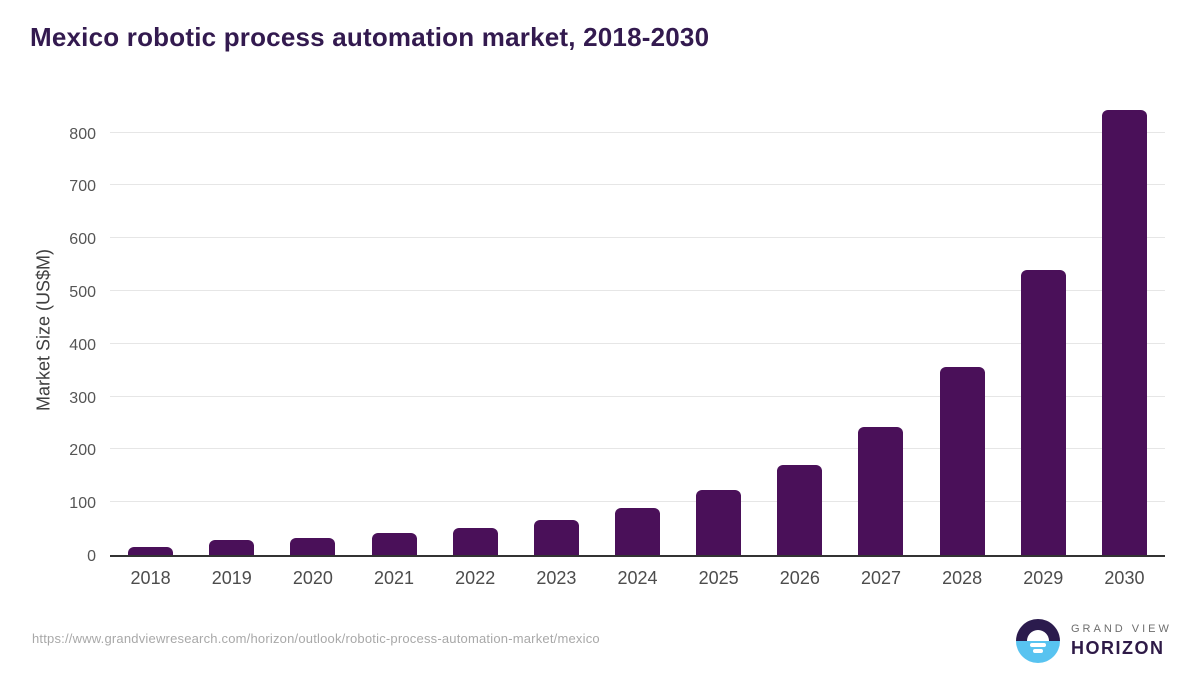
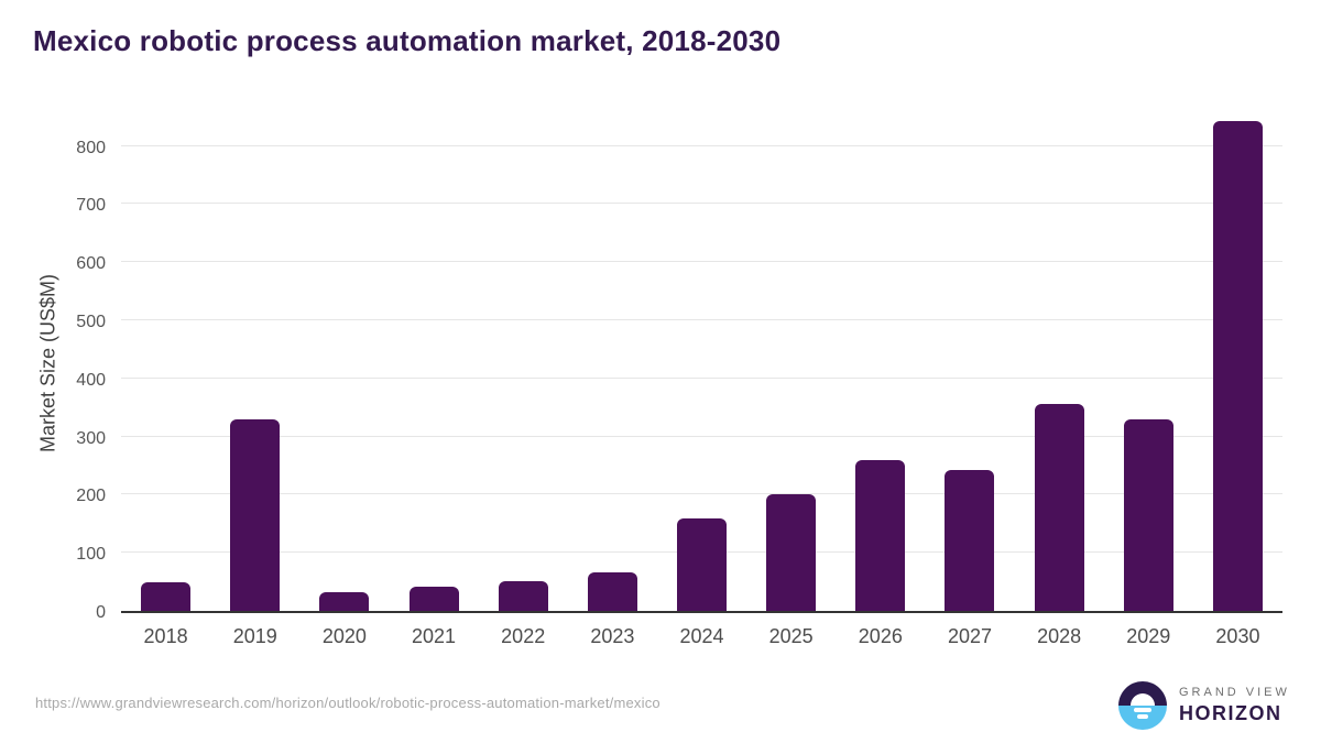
2018: 20 -> 50
2019: 30 -> 330
2024: 90 -> 160
2025: 120 -> 200
2026: 170 -> 260
2029: 540 -> 330
